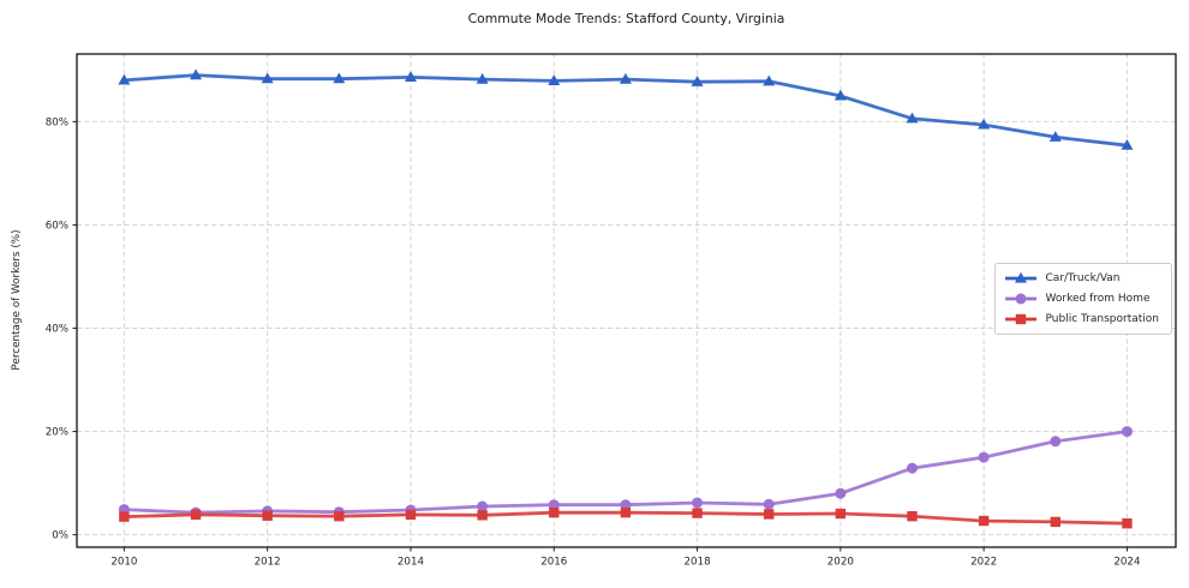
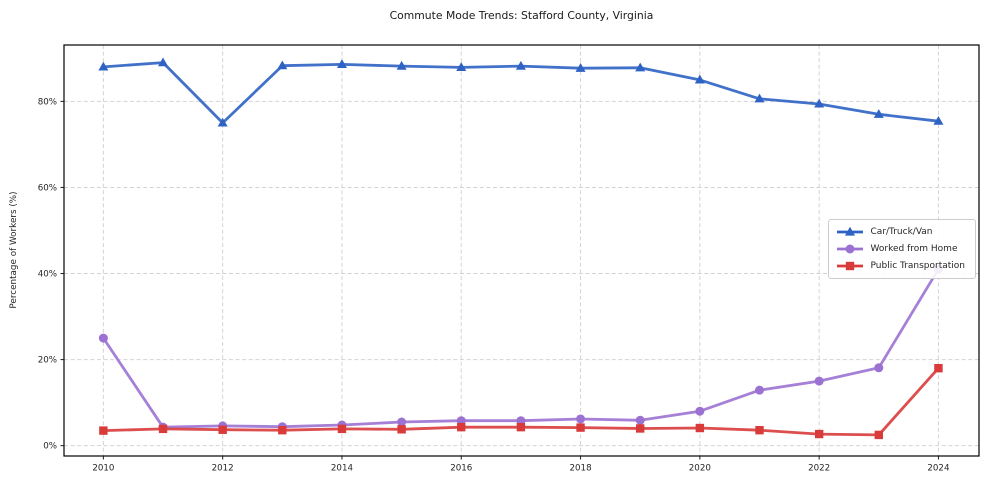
Worked from Home/2010: 5% -> 25%
Car/Truck/Van/2012: 88% -> 75%
Worked from Home/2024: 20% -> 41%
Public Transportation/2024: 2% -> 18%
